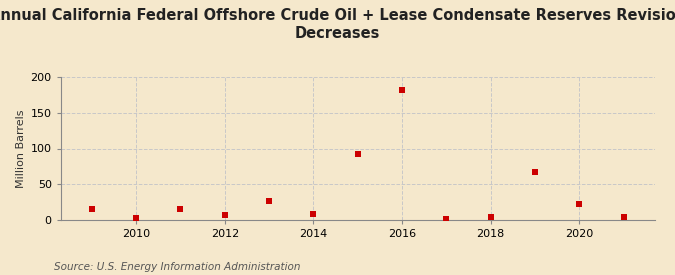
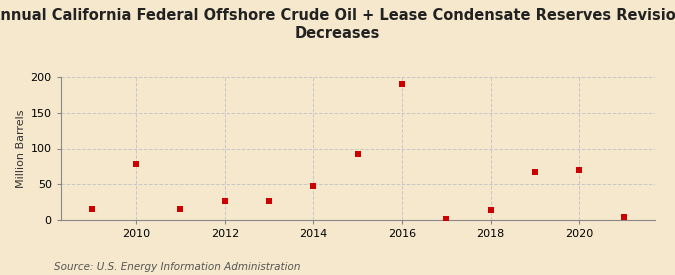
2010: 3 -> 78
2012: 7 -> 26
2014: 8 -> 48
2016: 182 -> 190
2018: 4 -> 14
2020: 23 -> 70
